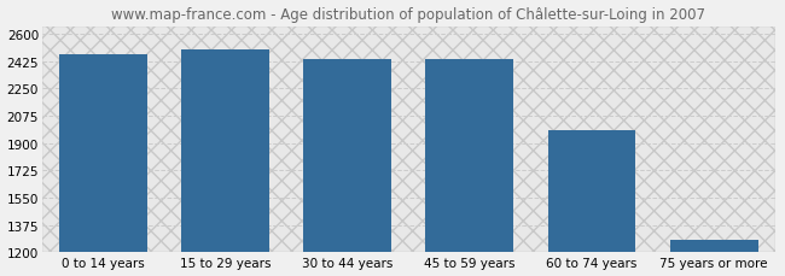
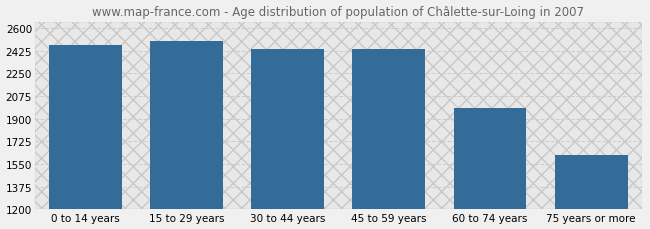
75 years or more: 1280 -> 1620
